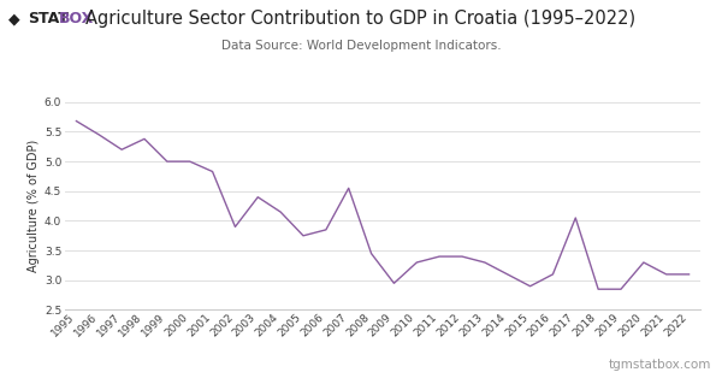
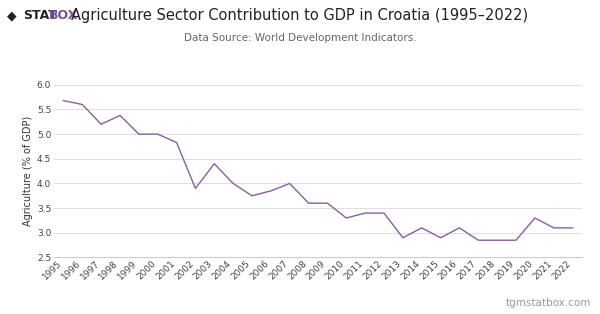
1996: 5.45 -> 5.60
2004: 4.15 -> 4.00
2007: 4.55 -> 4.00
2008: 3.45 -> 3.60
2009: 2.95 -> 3.60
2013: 3.30 -> 2.90
2017: 4.05 -> 2.85
